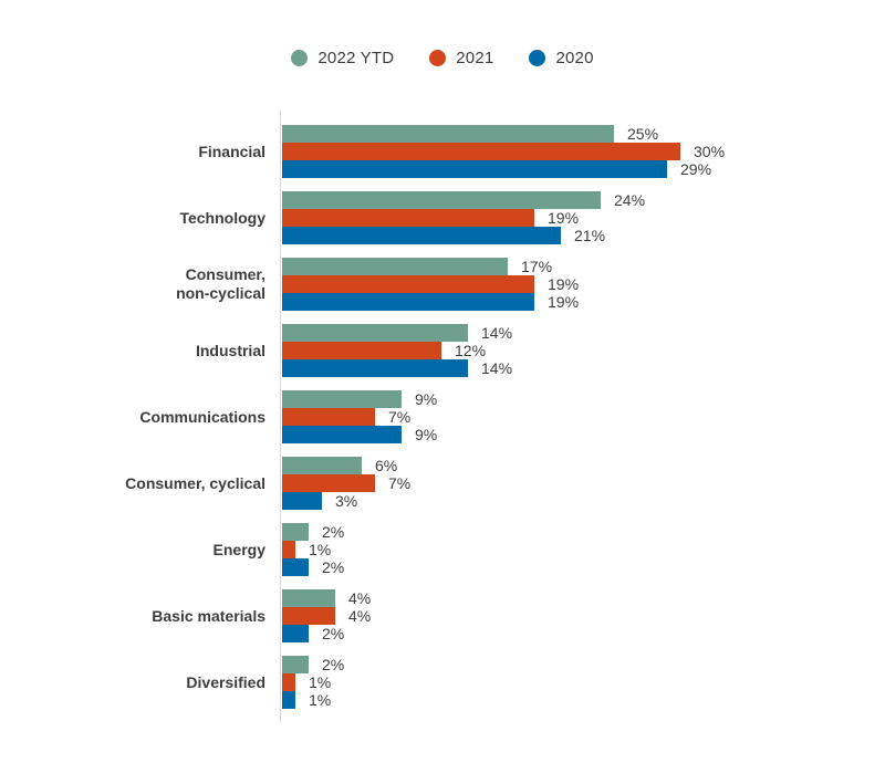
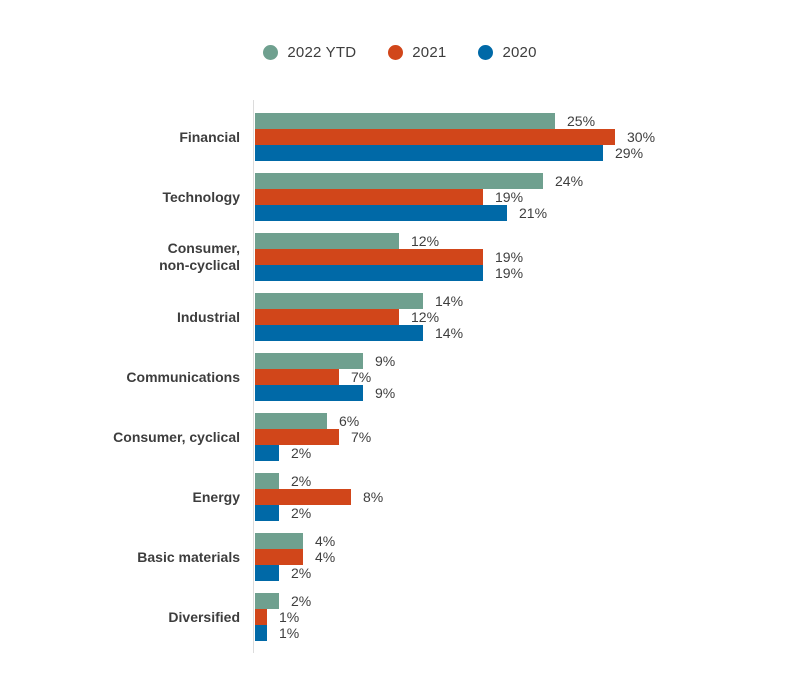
2022 YTD/Consumer, non-cyclical: 17% -> 12%
2020/Consumer, cyclical: 3% -> 2%
2021/Energy: 1% -> 8%
